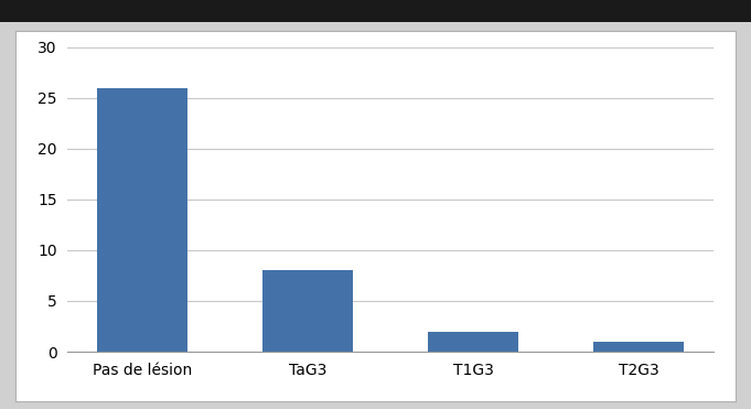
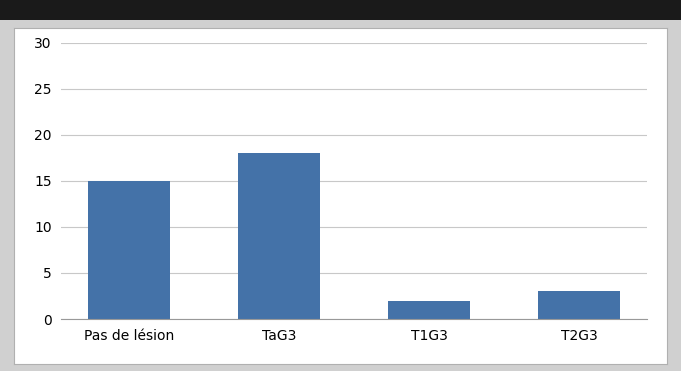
Pas de lésion: 26 -> 15
TaG3: 8 -> 18
T2G3: 1 -> 3
